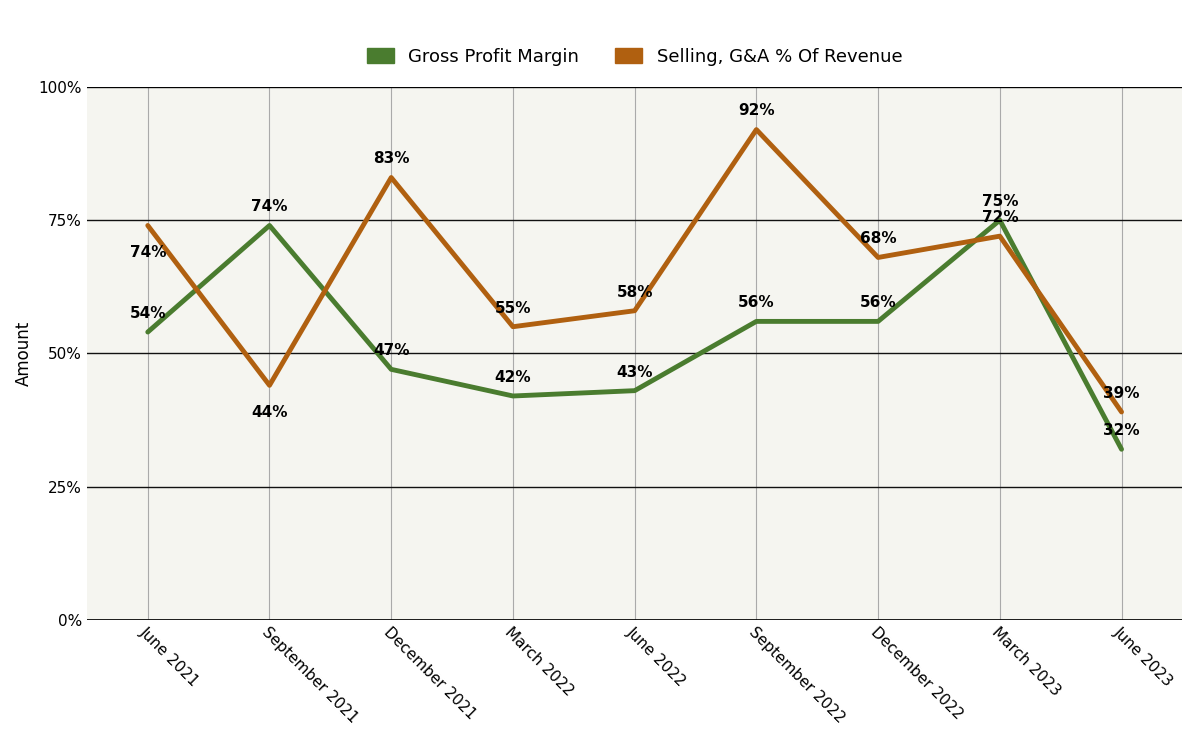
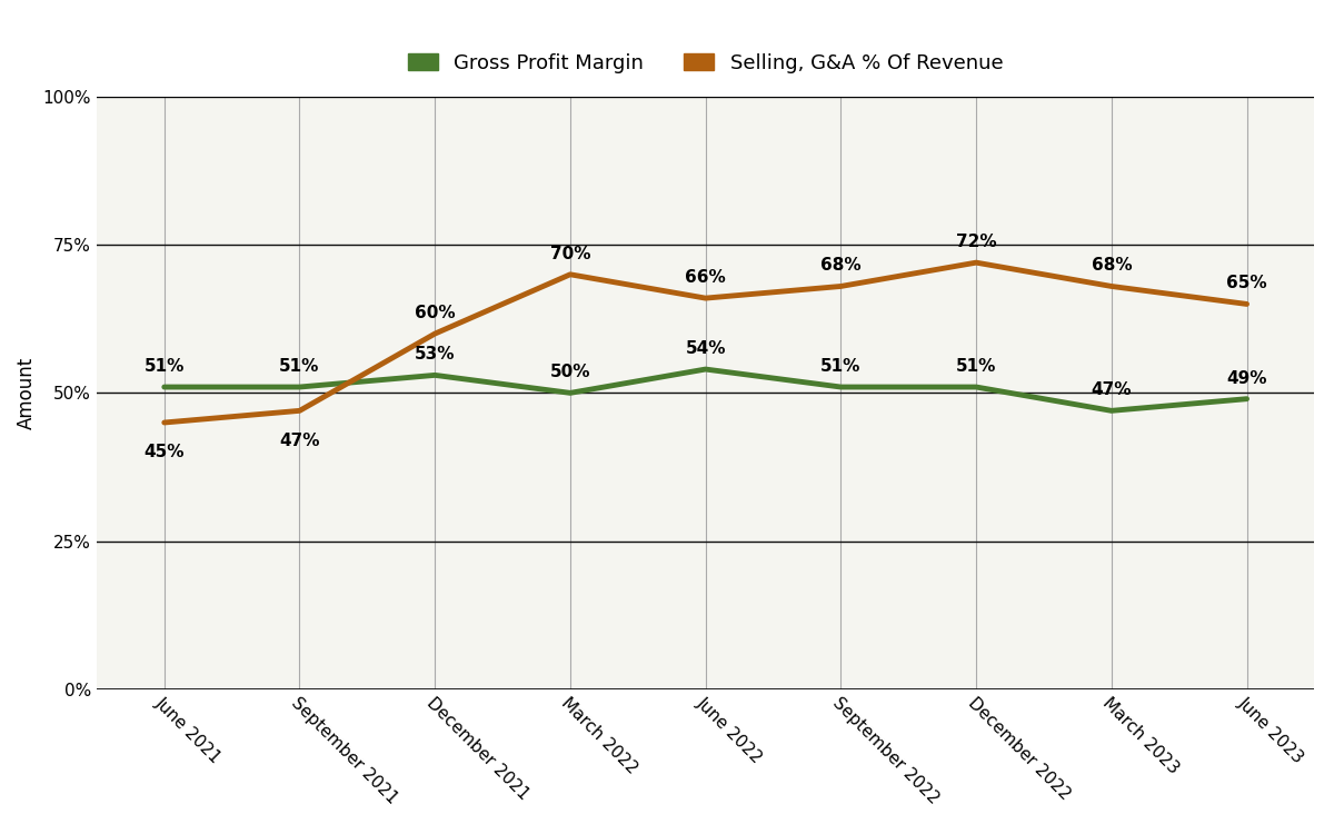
Gross Profit Margin/June 2021: 54% -> 51%
Selling, G&A % Of Revenue/June 2021: 74% -> 45%
Gross Profit Margin/September 2021: 74% -> 51%
Selling, G&A % Of Revenue/September 2021: 44% -> 47%
Gross Profit Margin/December 2021: 47% -> 53%
Selling, G&A % Of Revenue/December 2021: 83% -> 60%
Gross Profit Margin/March 2022: 42% -> 50%
Selling, G&A % Of Revenue/March 2022: 55% -> 70%
Gross Profit Margin/June 2022: 43% -> 54%
Selling, G&A % Of Revenue/June 2022: 58% -> 66%
Gross Profit Margin/September 2022: 56% -> 51%
Selling, G&A % Of Revenue/September 2022: 92% -> 68%
Gross Profit Margin/December 2022: 56% -> 51%
Selling, G&A % Of Revenue/December 2022: 68% -> 72%
Gross Profit Margin/March 2023: 75% -> 47%
Selling, G&A % Of Revenue/March 2023: 72% -> 68%
Gross Profit Margin/June 2023: 32% -> 49%
Selling, G&A % Of Revenue/June 2023: 39% -> 65%
